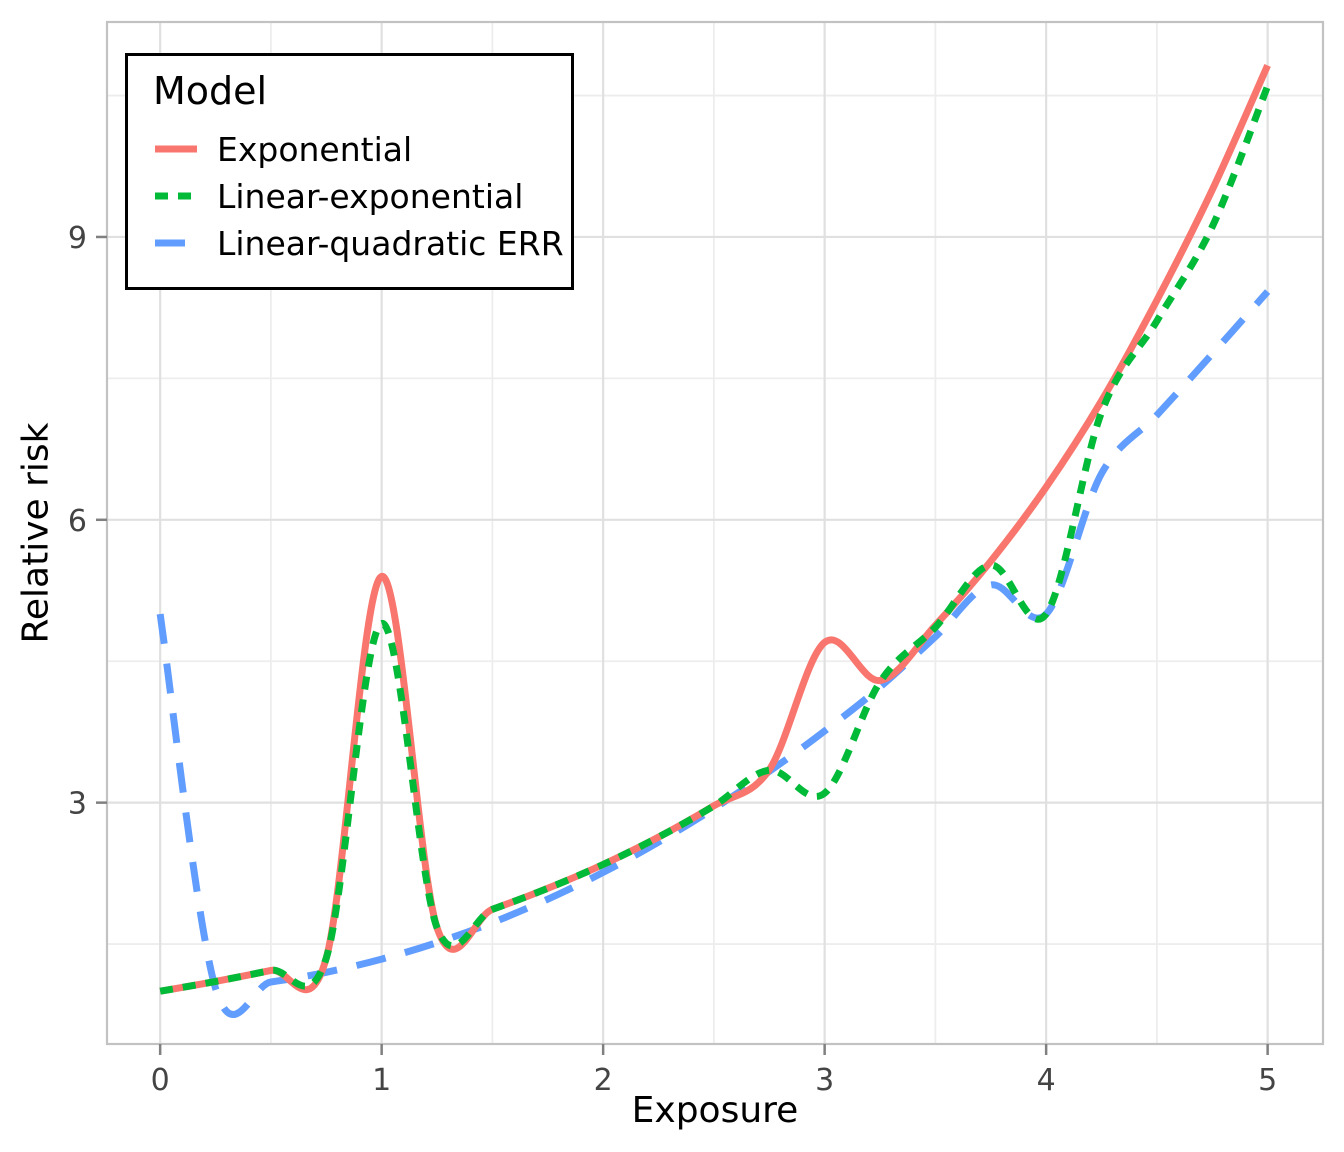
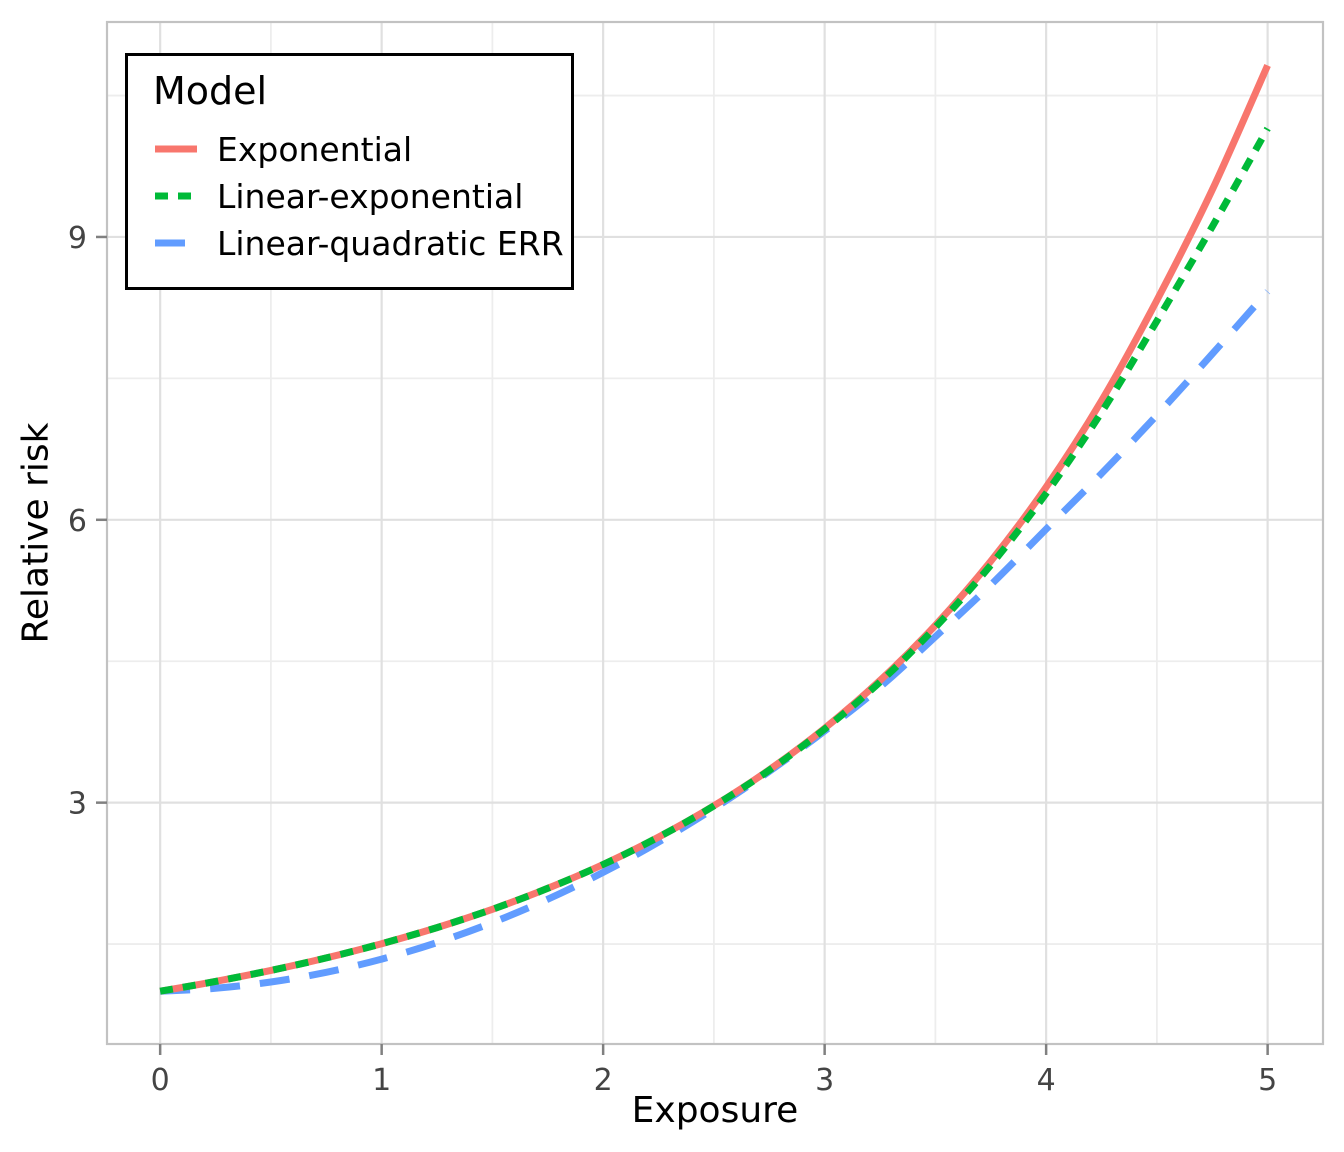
Linear-quadratic ERR/0: 5.0 -> 1.0
Exponential/1: 5.4 -> 1.5
Linear-exponential/1: 4.9 -> 1.5
Exponential/3: 4.7 -> 3.8
Linear-exponential/3: 3.1 -> 3.8
Linear-exponential/4: 5.0 -> 6.3
Linear-quadratic ERR/4: 5.0 -> 5.9
Linear-exponential/5: 10.6 -> 10.2
